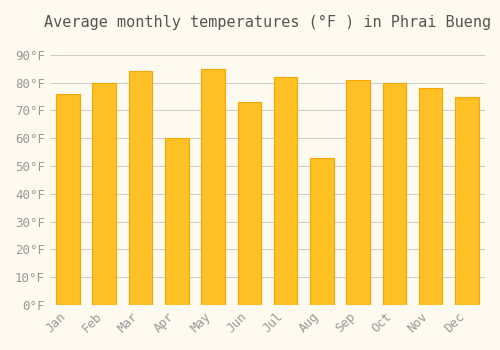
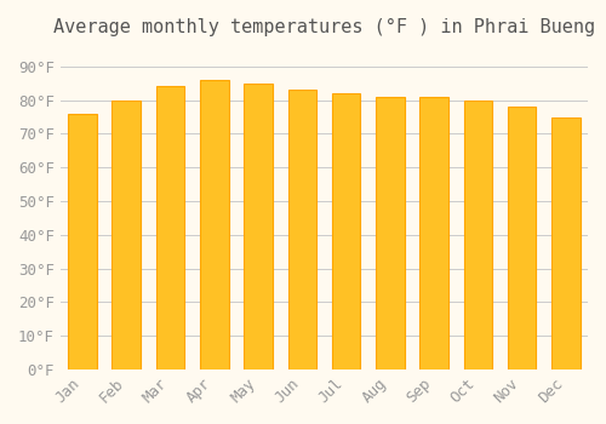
Apr: 60°F -> 86°F
Jun: 73°F -> 83°F
Aug: 53°F -> 81°F
